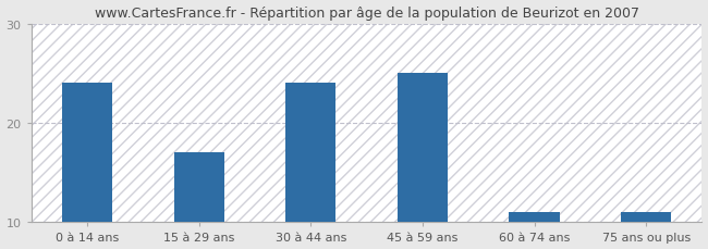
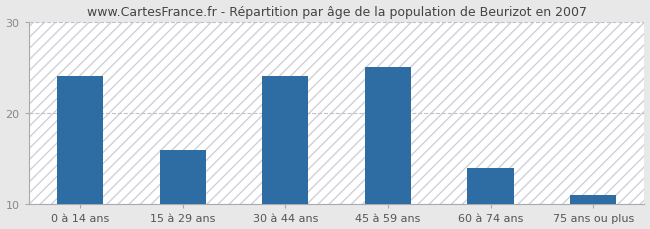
15 à 29 ans: 17 -> 16
60 à 74 ans: 11 -> 14
